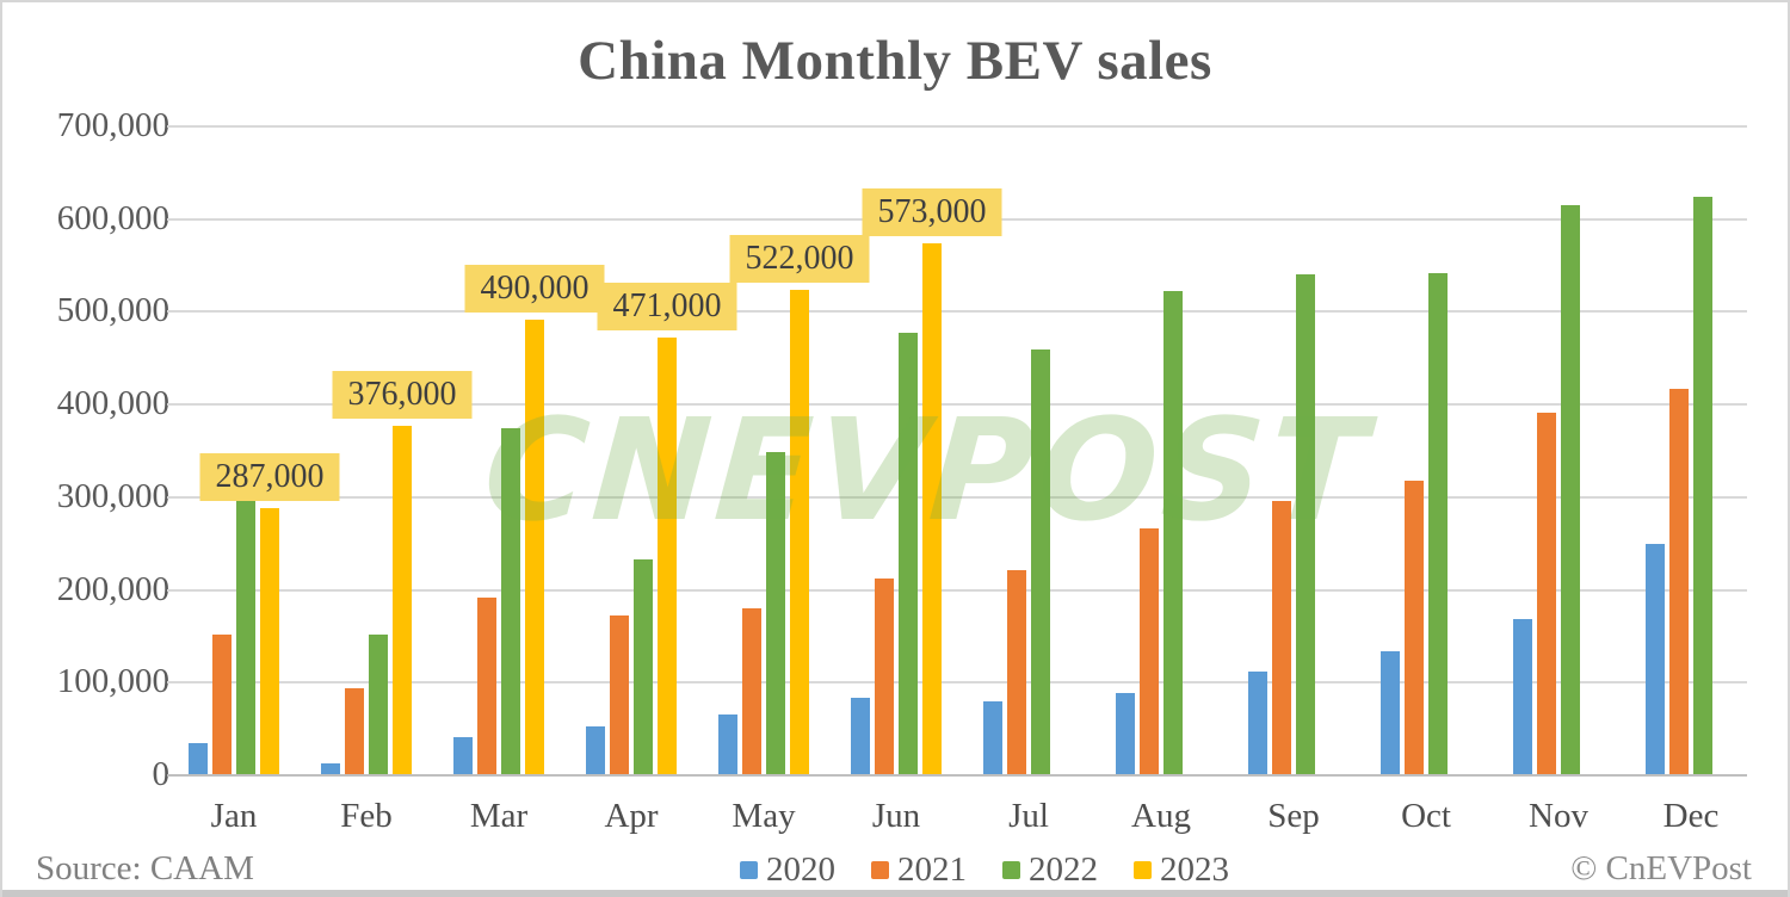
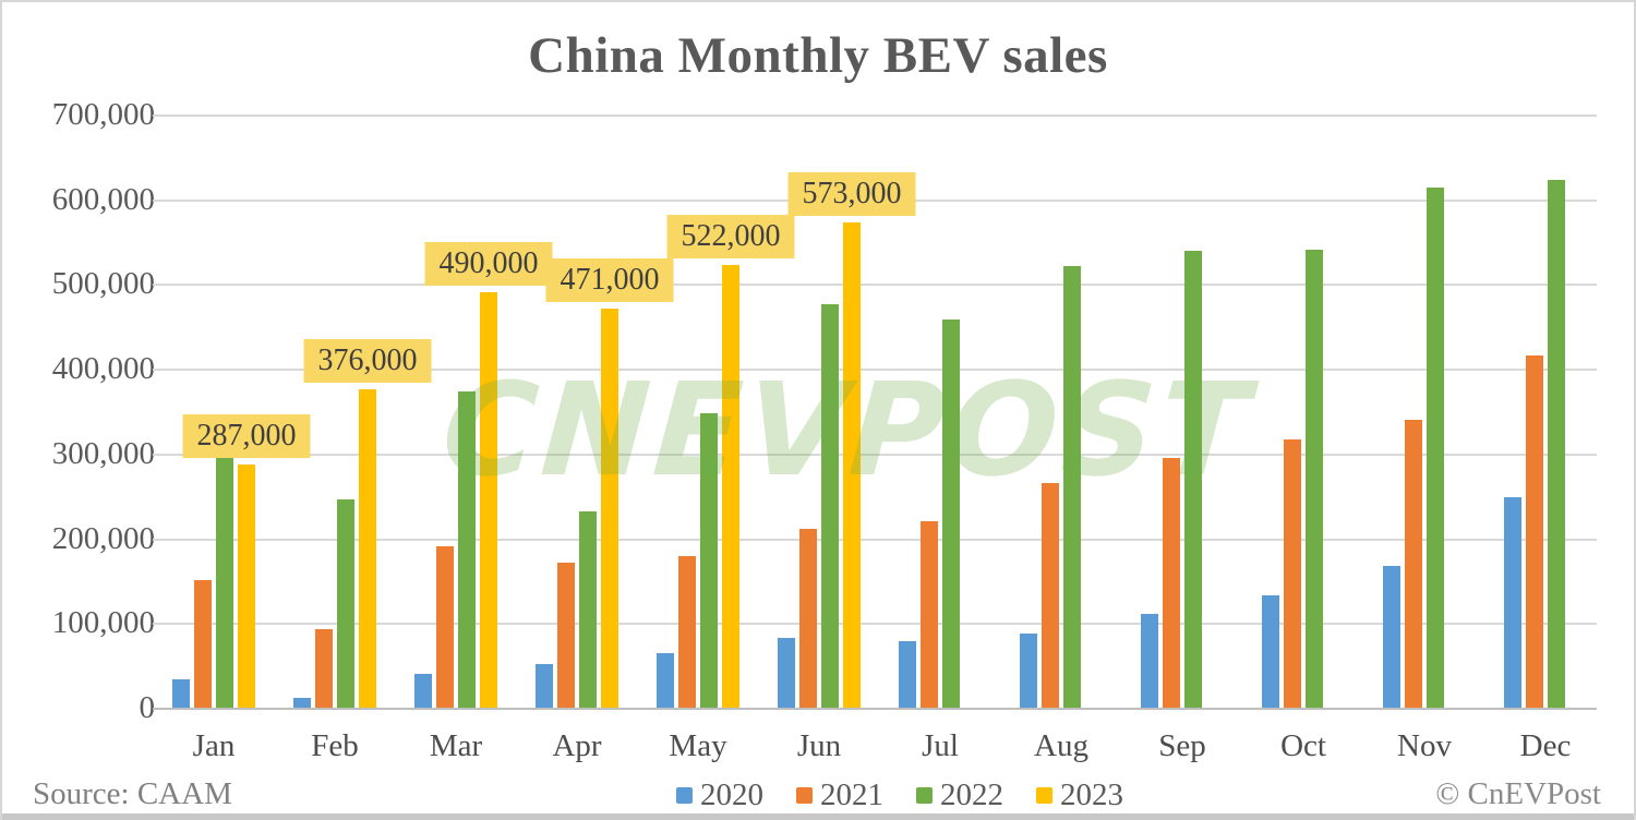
2022/Feb: 150000 -> 250000
2021/Nov: 390000 -> 340000
